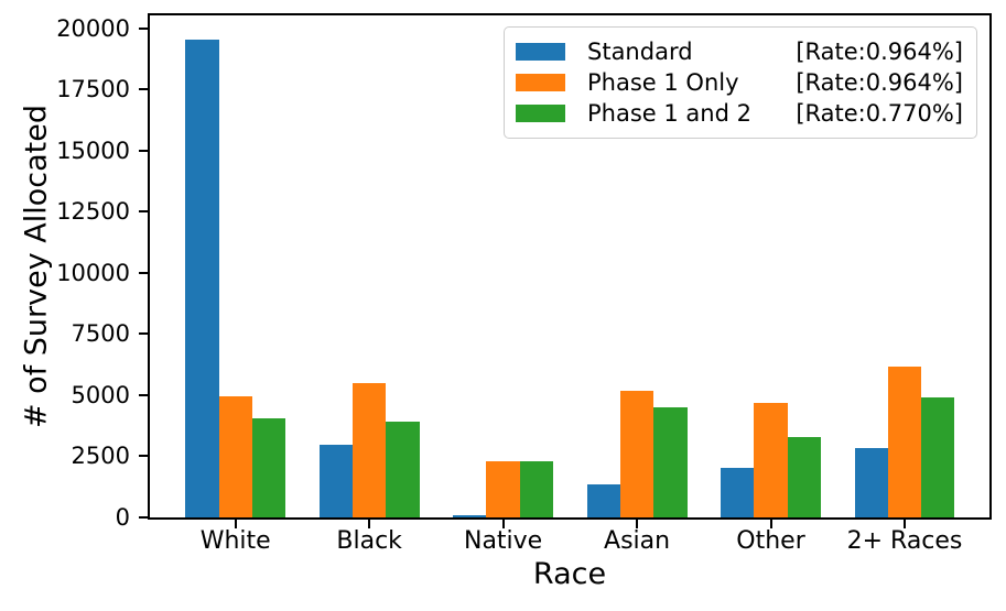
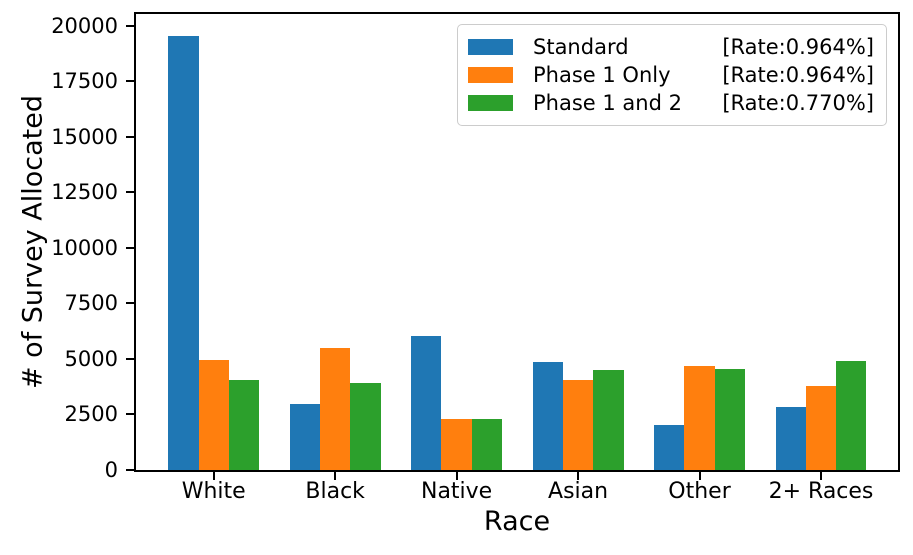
Standard/Native: 100 -> 6100
Standard/Asian: 1400 -> 4900
Phase 1 Only/Asian: 5200 -> 4100
Phase 1 and 2/Other: 3300 -> 4600
Phase 1 Only/2+ Races: 6200 -> 3800
